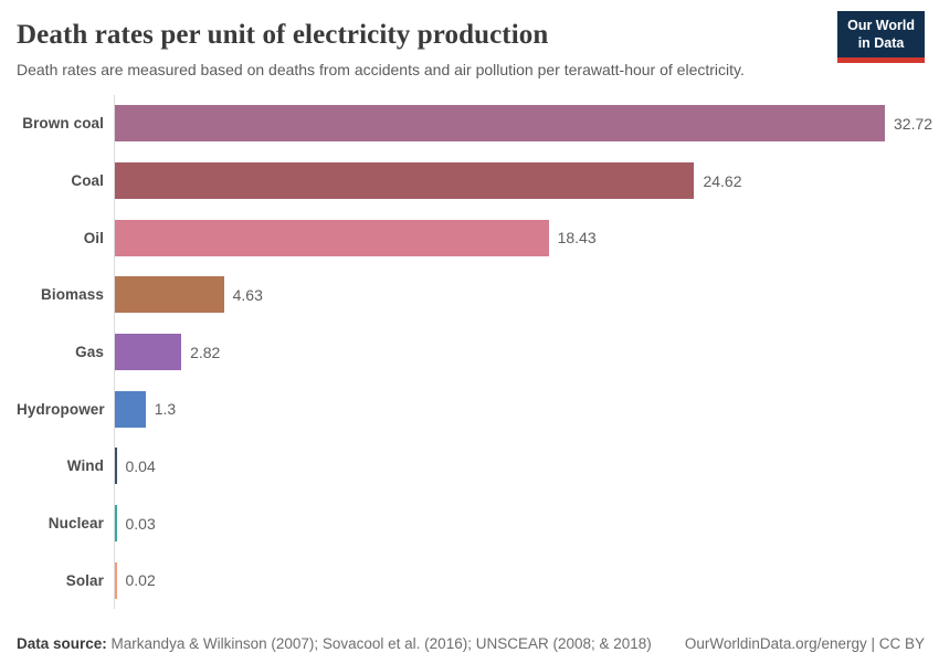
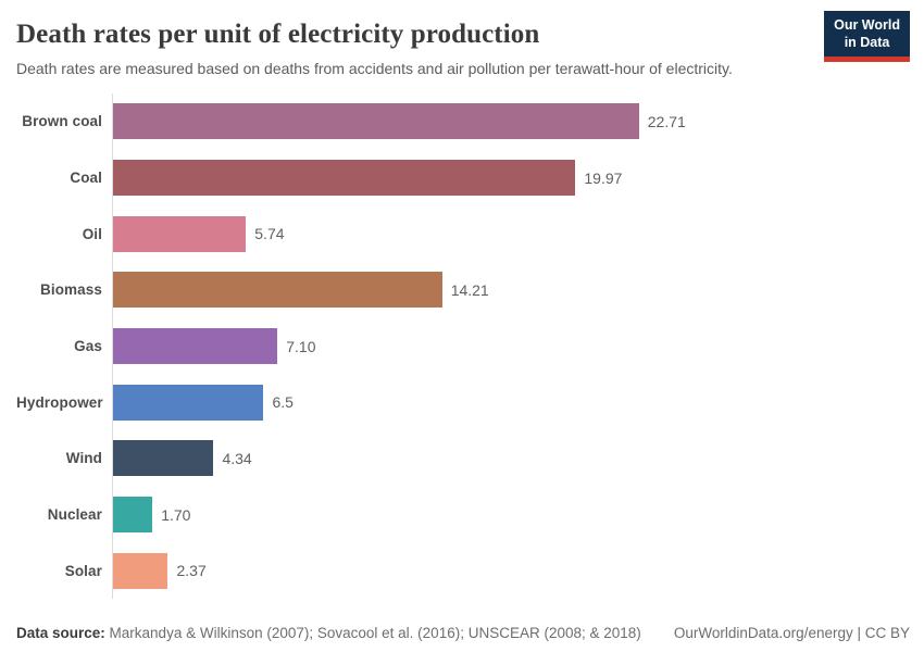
Brown coal: 32.72 -> 22.71
Coal: 24.62 -> 19.97
Oil: 18.43 -> 5.74
Biomass: 4.63 -> 14.21
Gas: 2.82 -> 7.10
Hydropower: 1.3 -> 6.5
Wind: 0.04 -> 4.34
Nuclear: 0.03 -> 1.70
Solar: 0.02 -> 2.37
